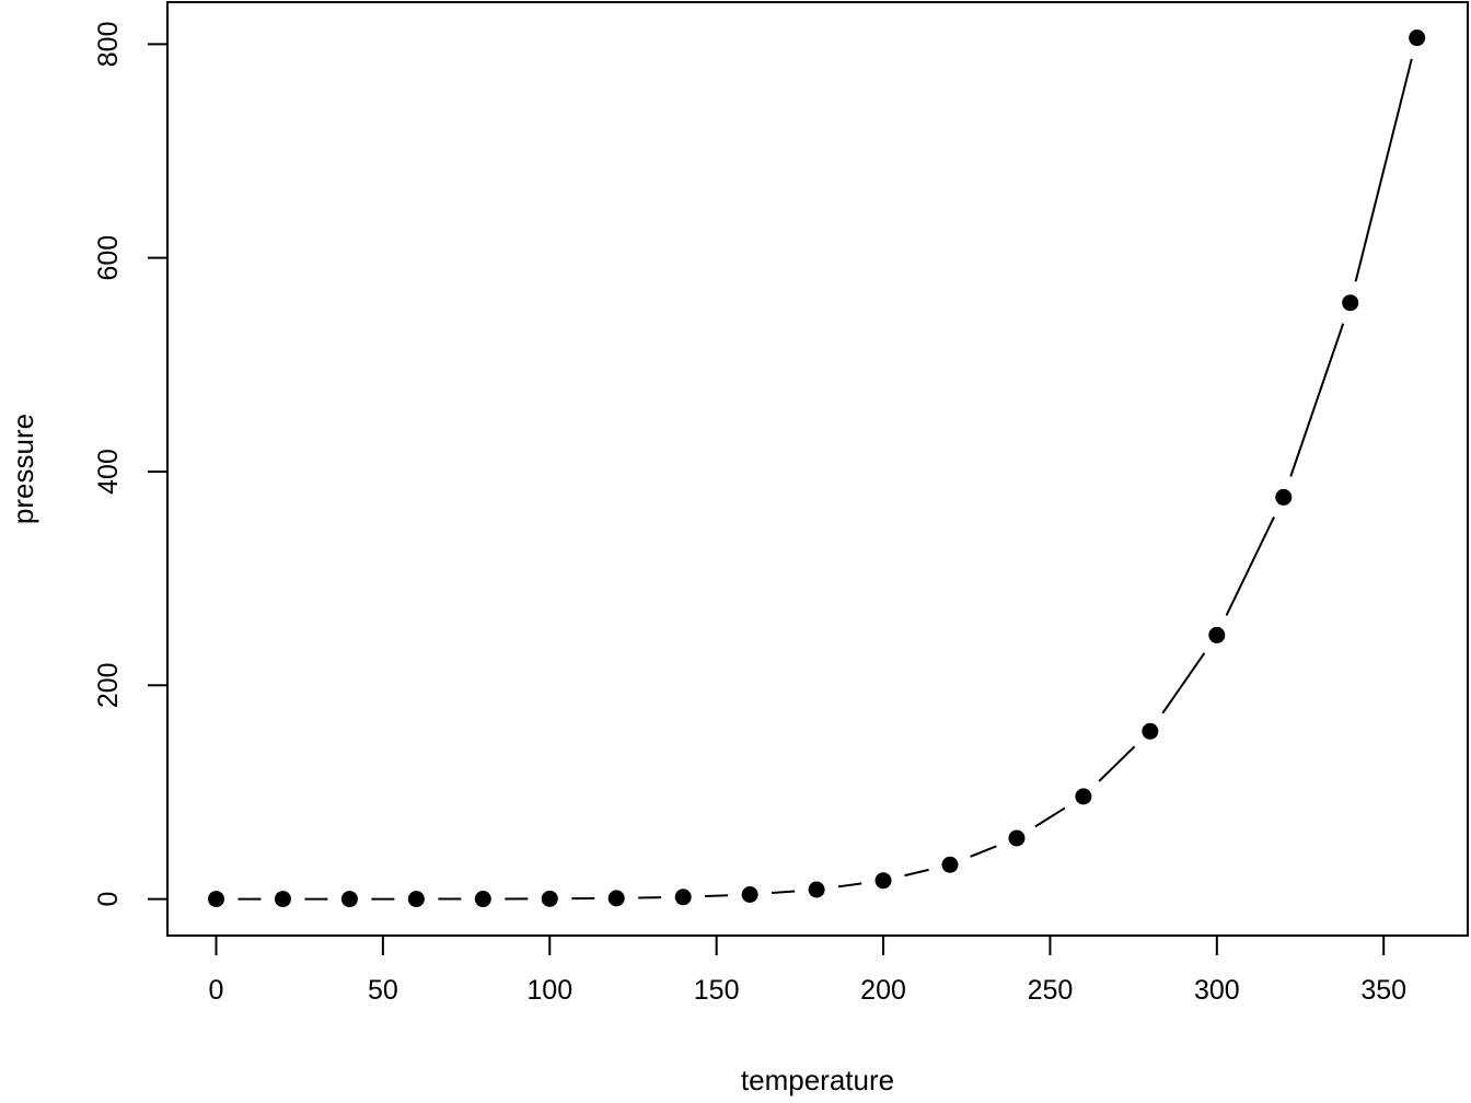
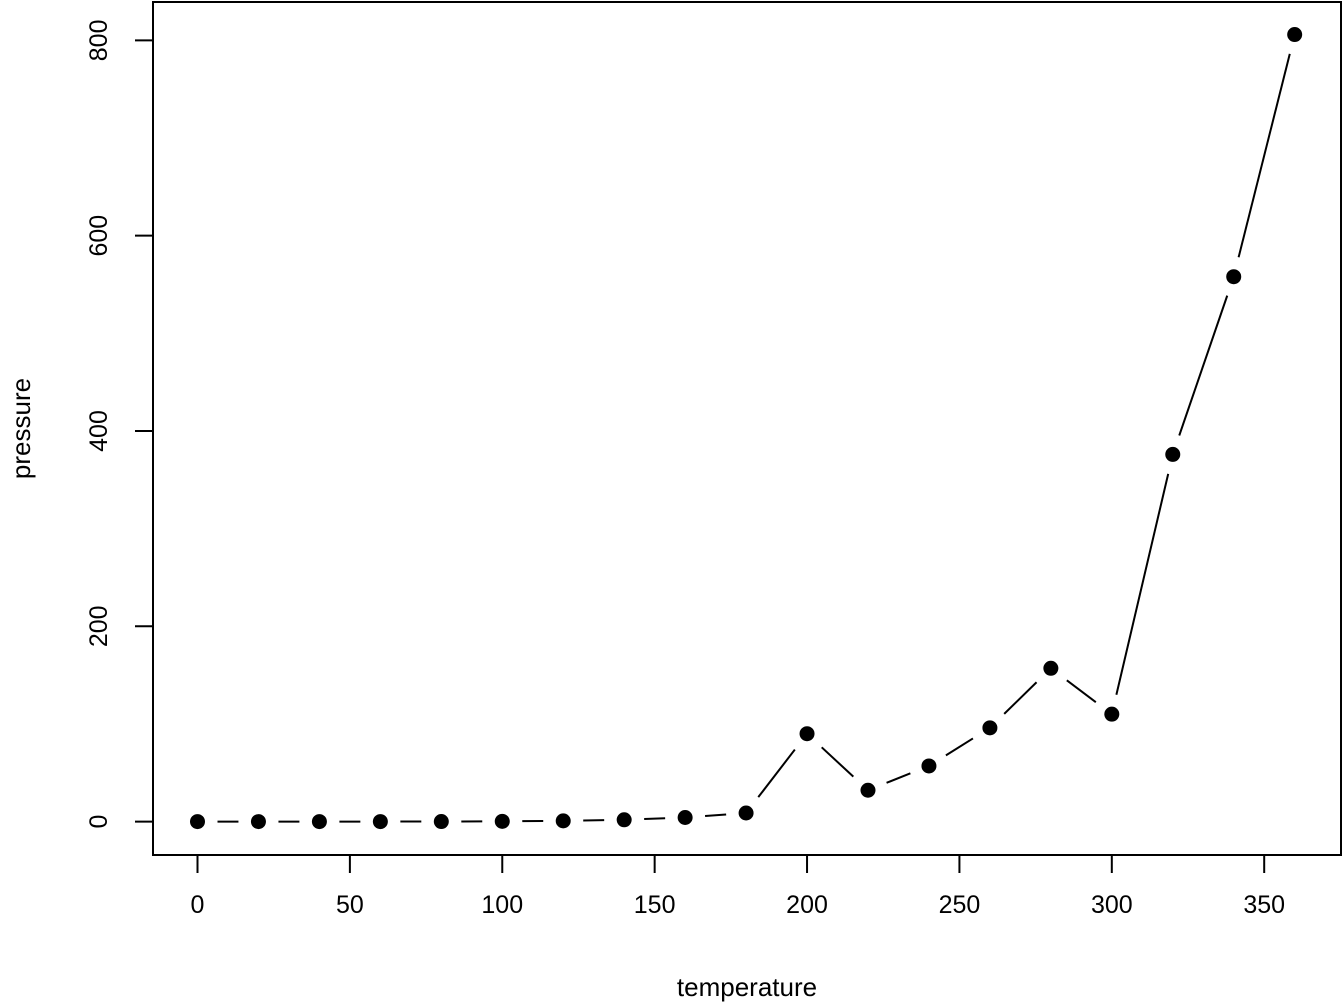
200: 20 -> 90
300: 250 -> 110
